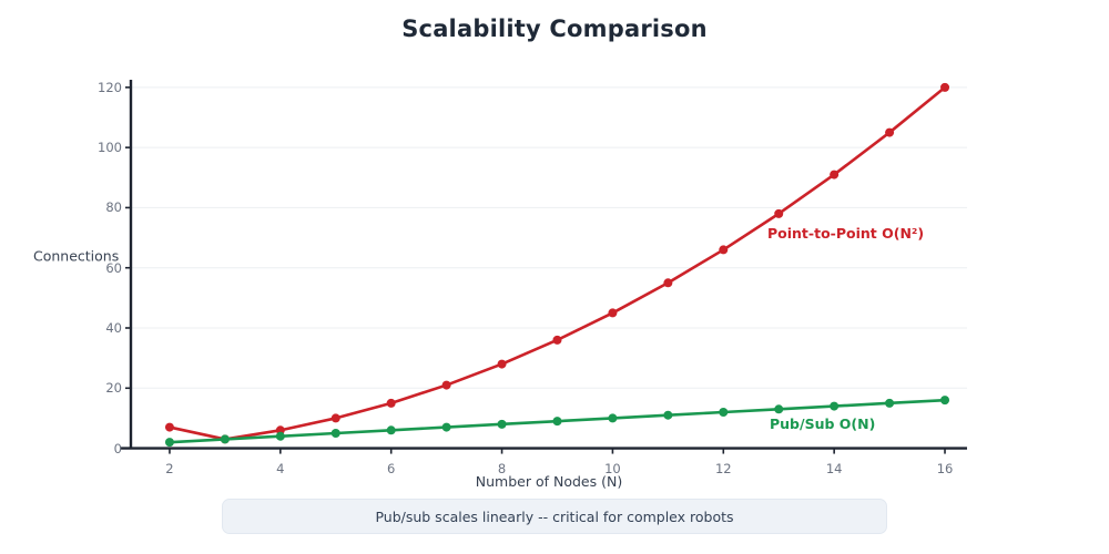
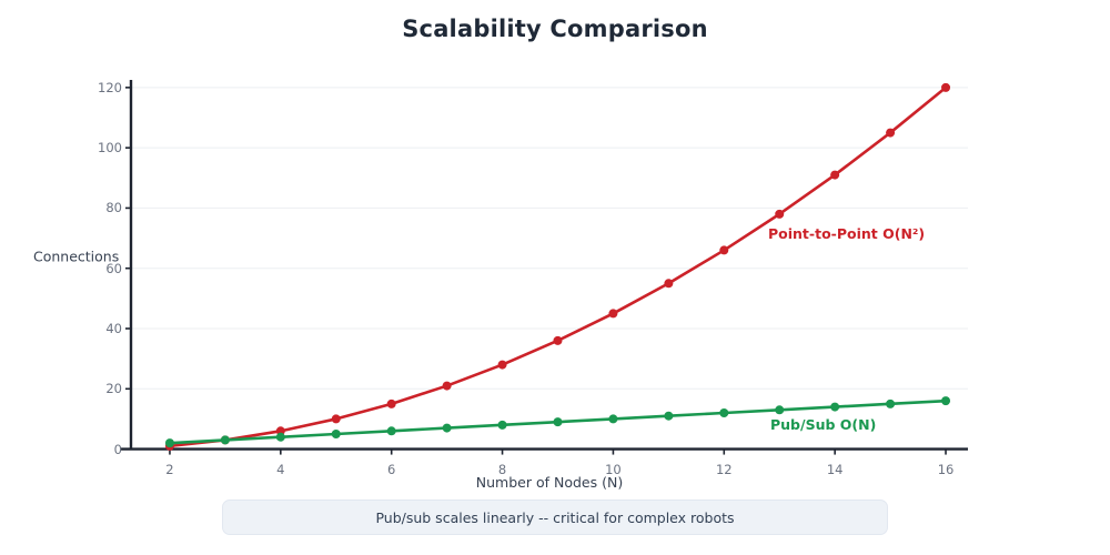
Point-to-Point O(N²)/2: 7 -> 1
